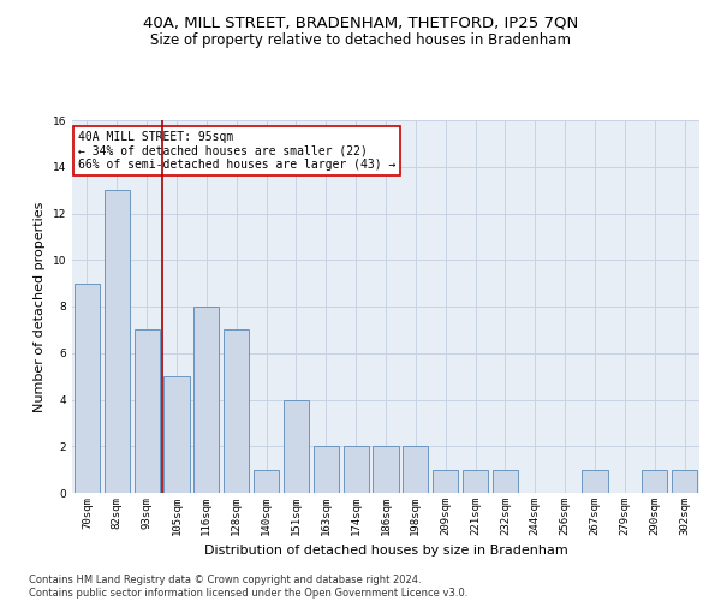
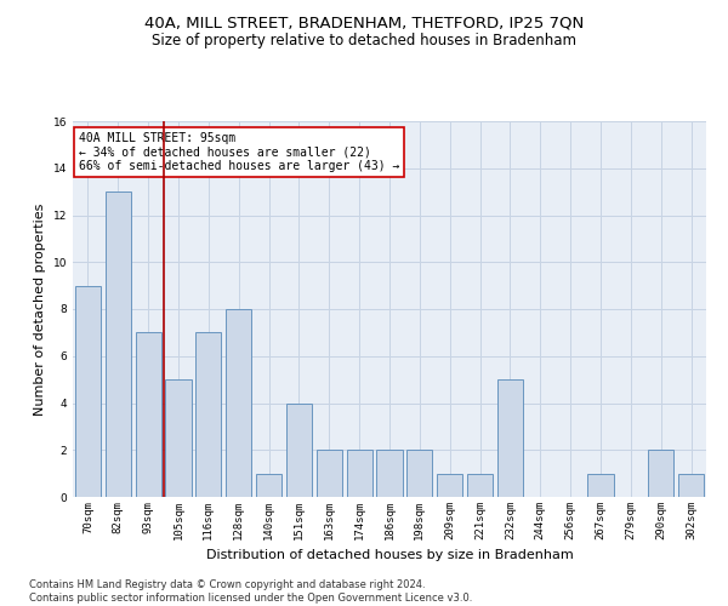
116sqm: 8 -> 7
128sqm: 7 -> 8
232sqm: 1 -> 5
290sqm: 1 -> 2
